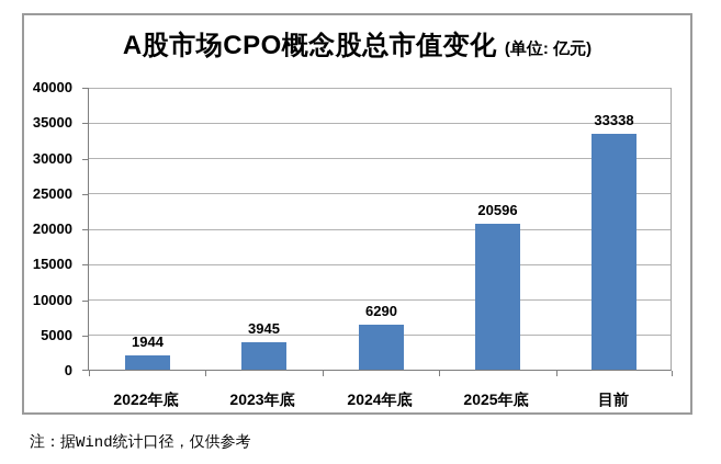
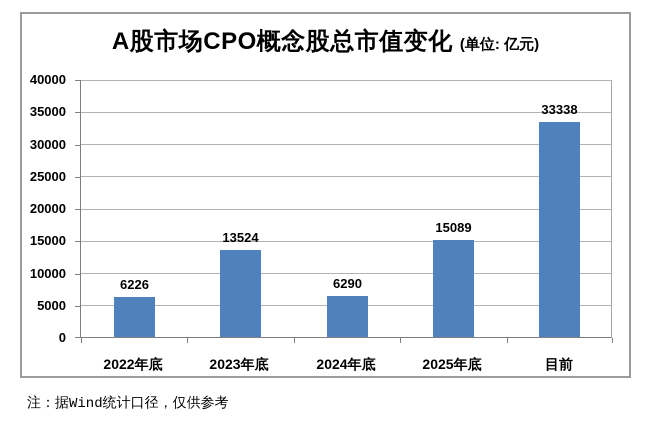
2022年底: 1944 -> 6226
2023年底: 3945 -> 13524
2025年底: 20596 -> 15089
